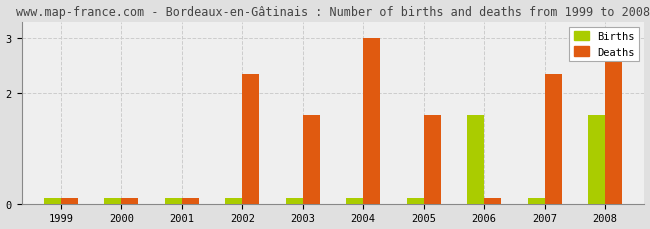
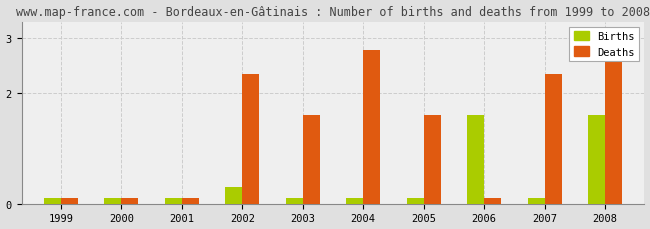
Births/2002: 0.1 -> 0.3
Deaths/2004: 3.00 -> 2.78
